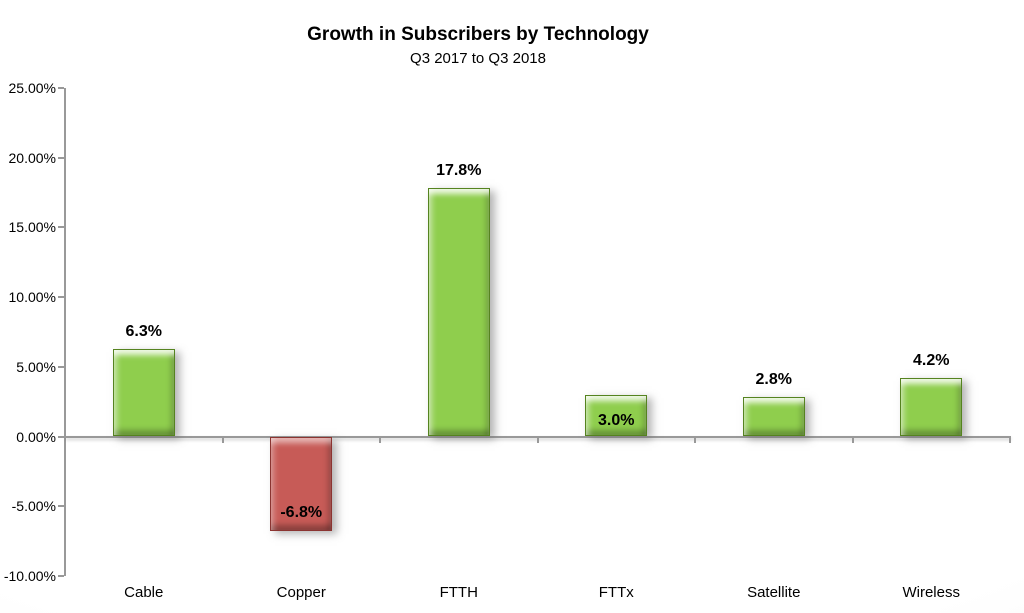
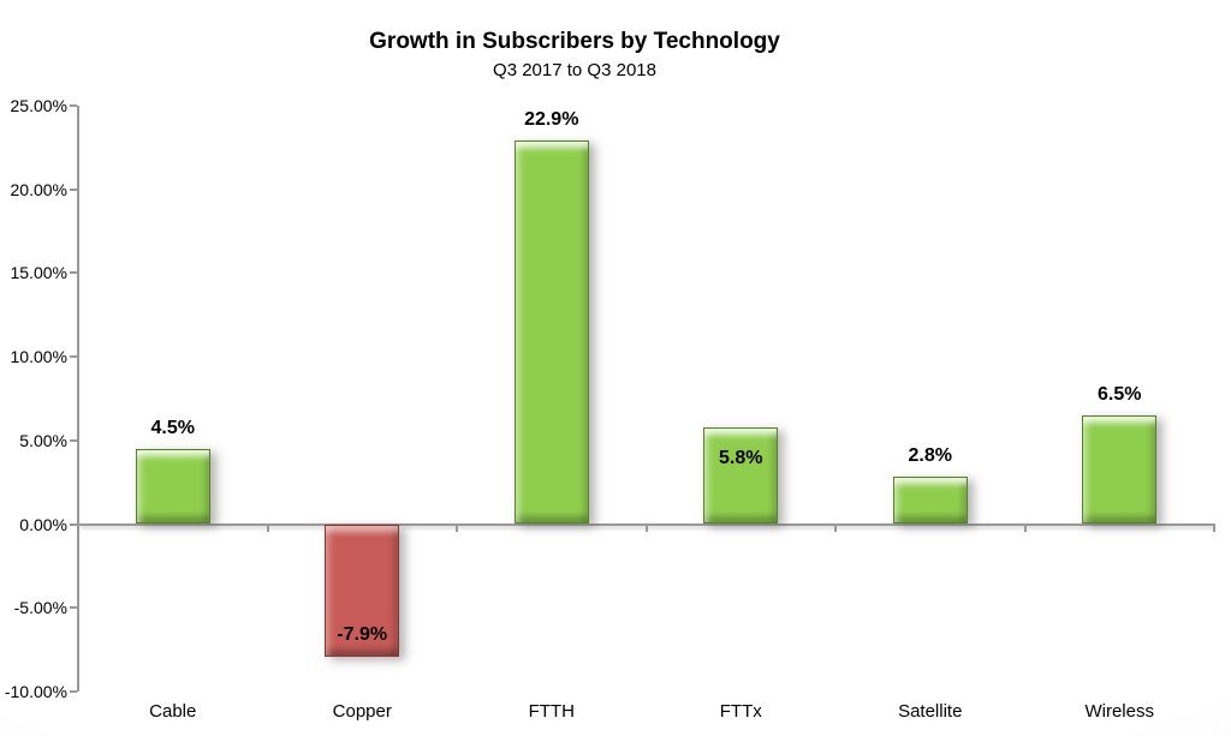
Cable: 6.3% -> 4.5%
Copper: -6.8% -> -7.9%
FTTH: 17.8% -> 22.9%
FTTx: 3.0% -> 5.8%
Wireless: 4.2% -> 6.5%
